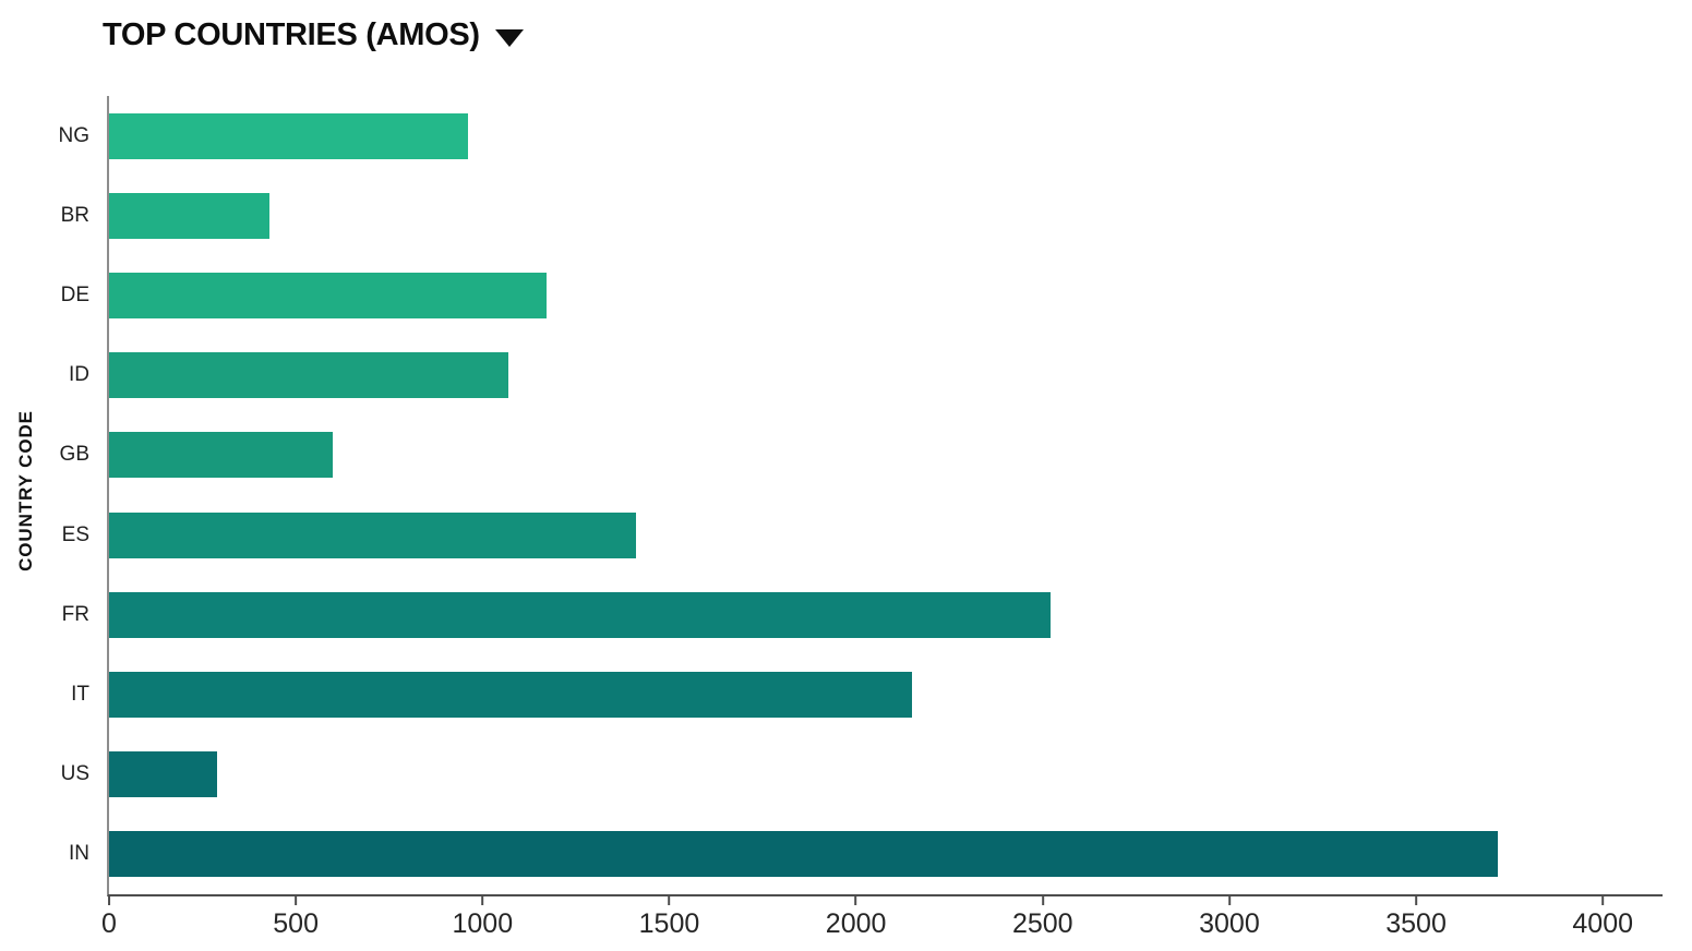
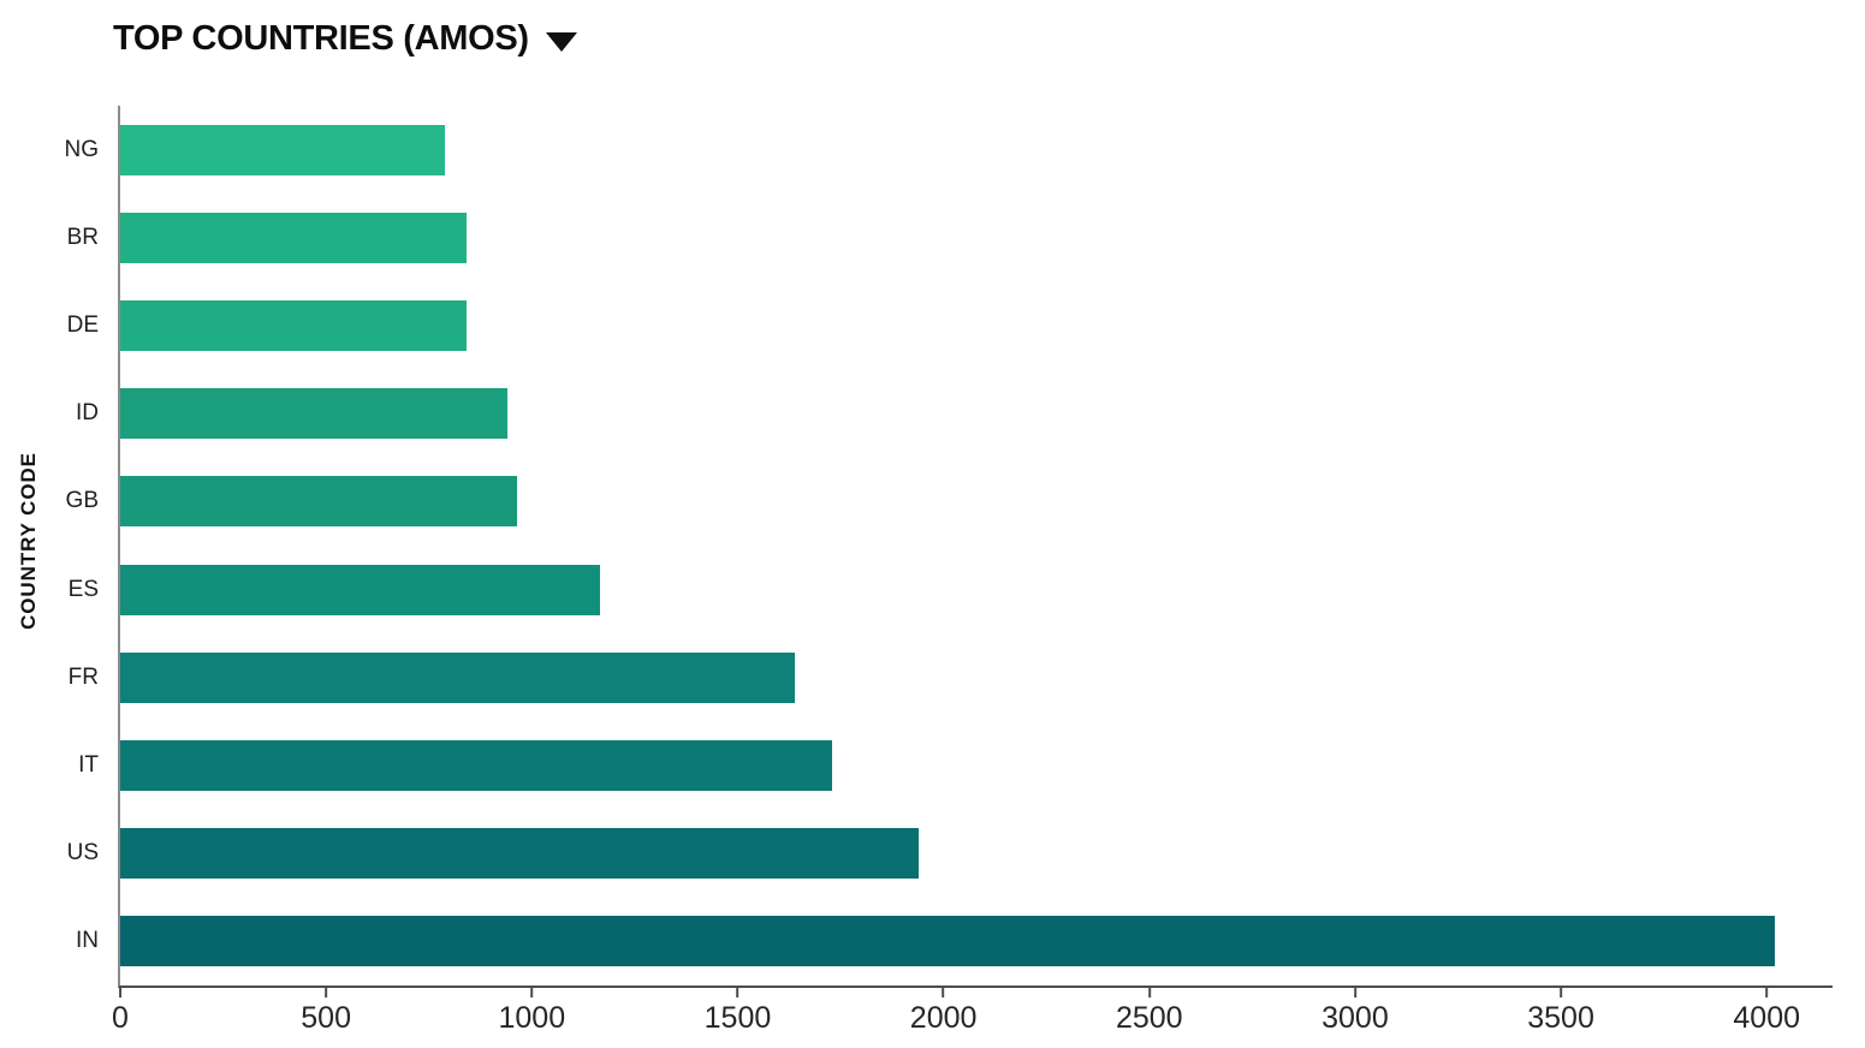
NG: 960 -> 790
BR: 430 -> 840
DE: 1170 -> 840
ID: 1070 -> 940
GB: 600 -> 960
ES: 1410 -> 1160
FR: 2520 -> 1640
IT: 2150 -> 1730
US: 290 -> 1940
IN: 3720 -> 4020
